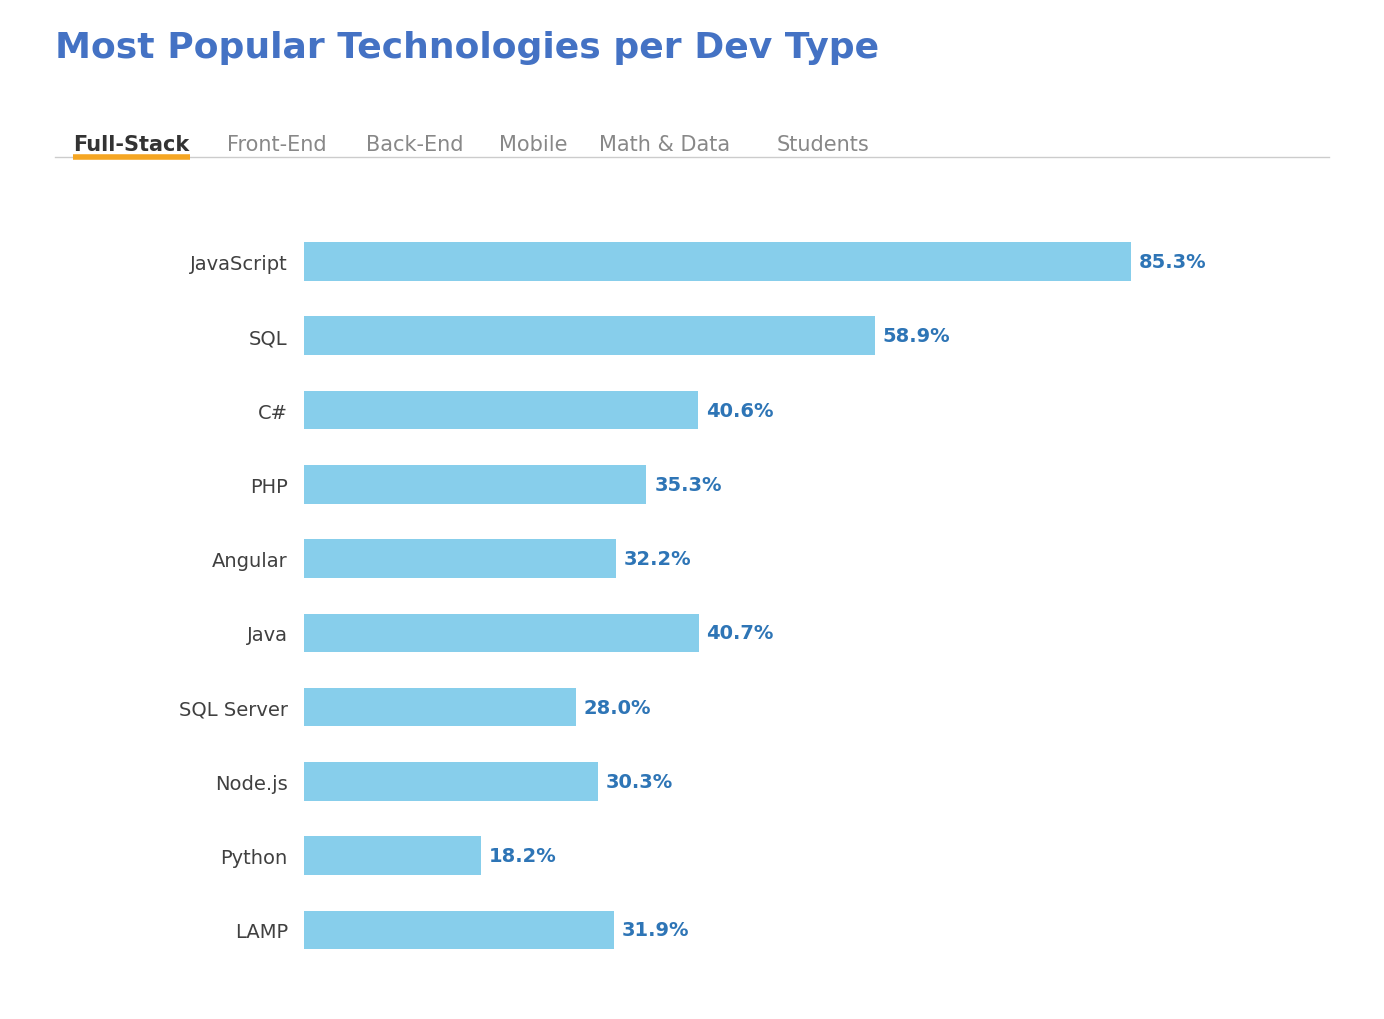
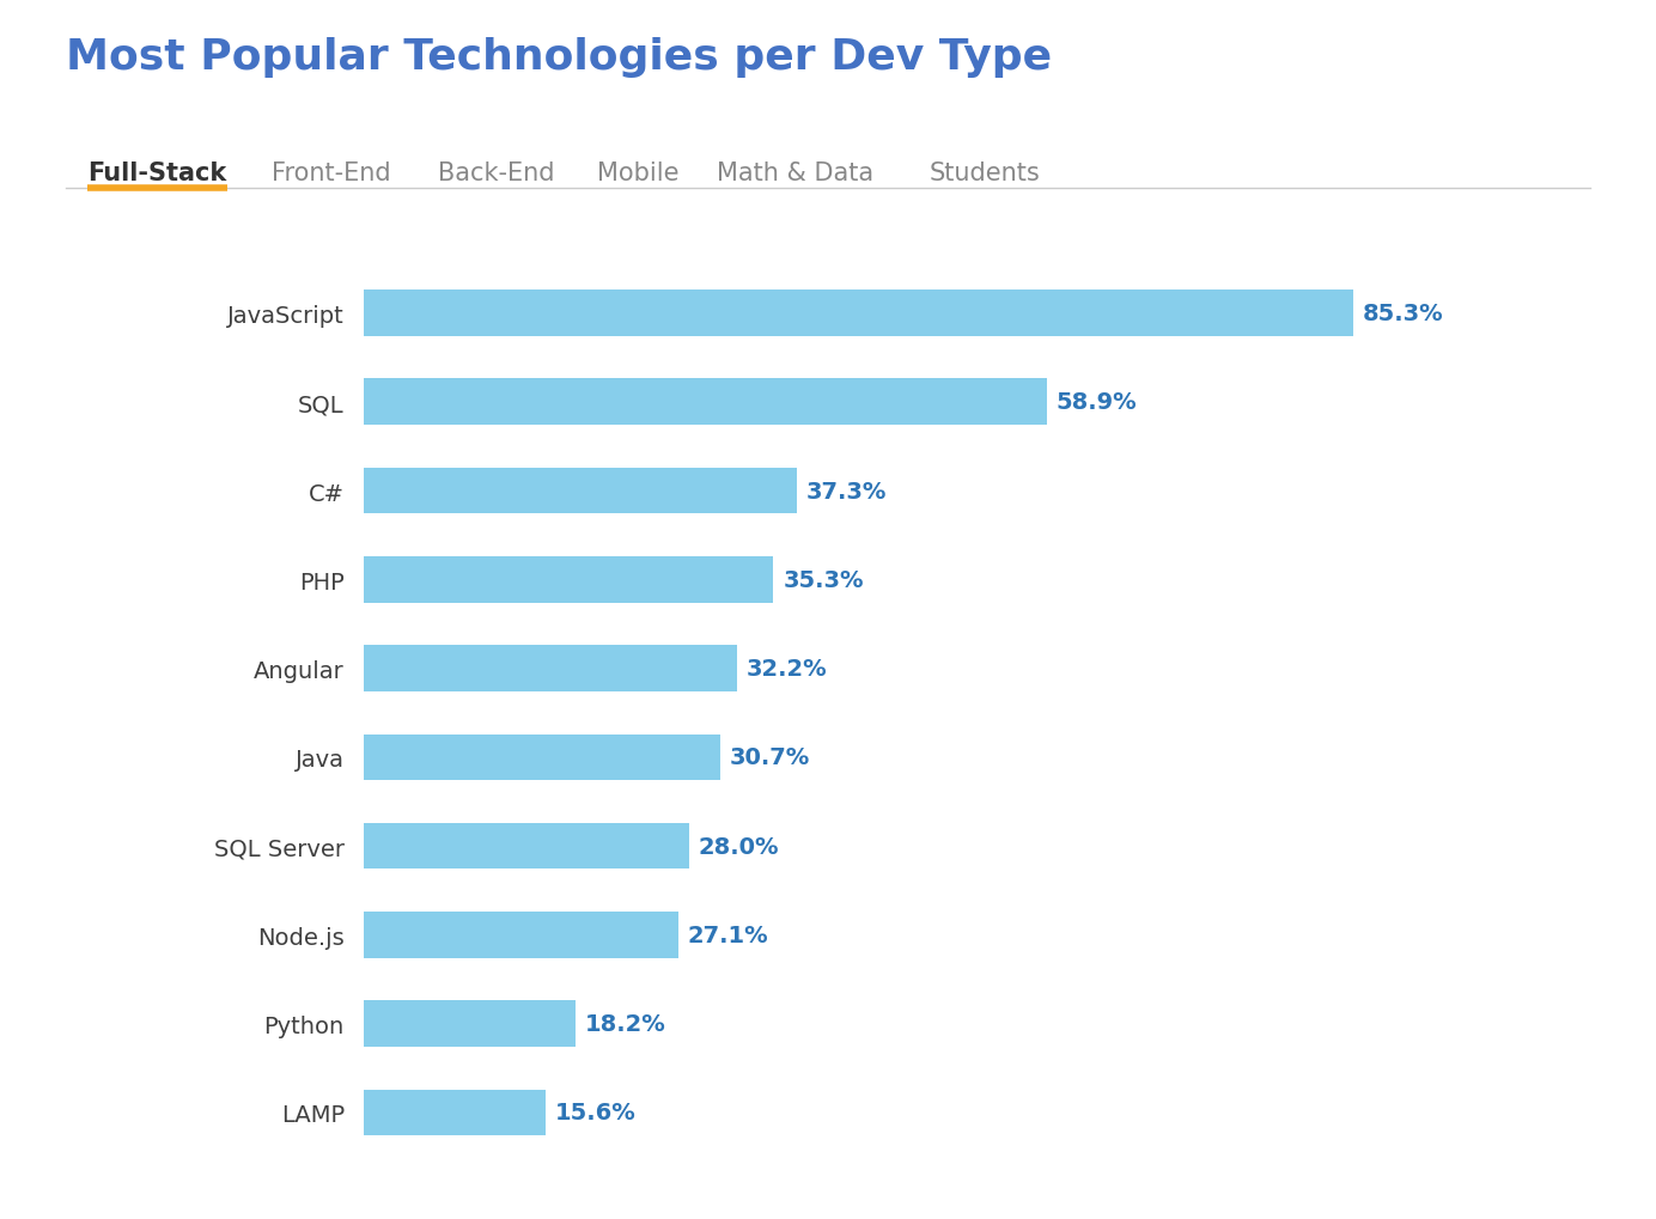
C#: 40.6% -> 37.3%
Java: 40.7% -> 30.7%
Node.js: 30.3% -> 27.1%
LAMP: 31.9% -> 15.6%
